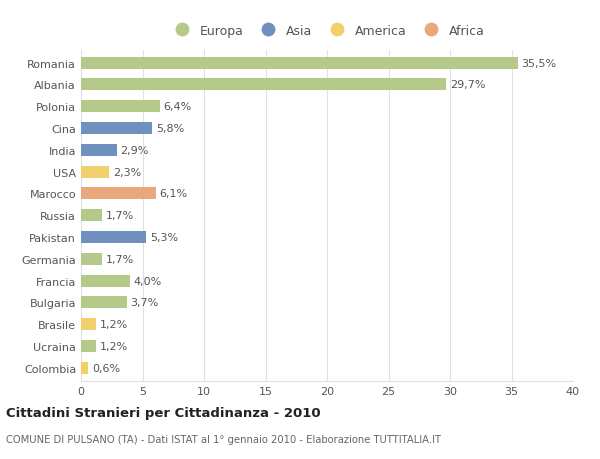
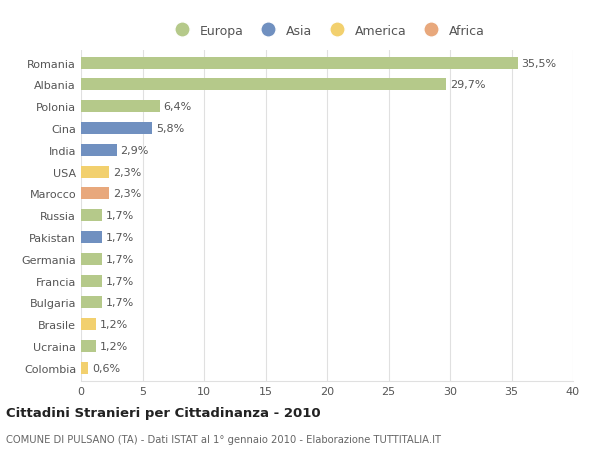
Marocco: 6,1% -> 2,3%
Pakistan: 5,3% -> 1,7%
Francia: 4,0% -> 1,7%
Bulgaria: 3,7% -> 1,7%
